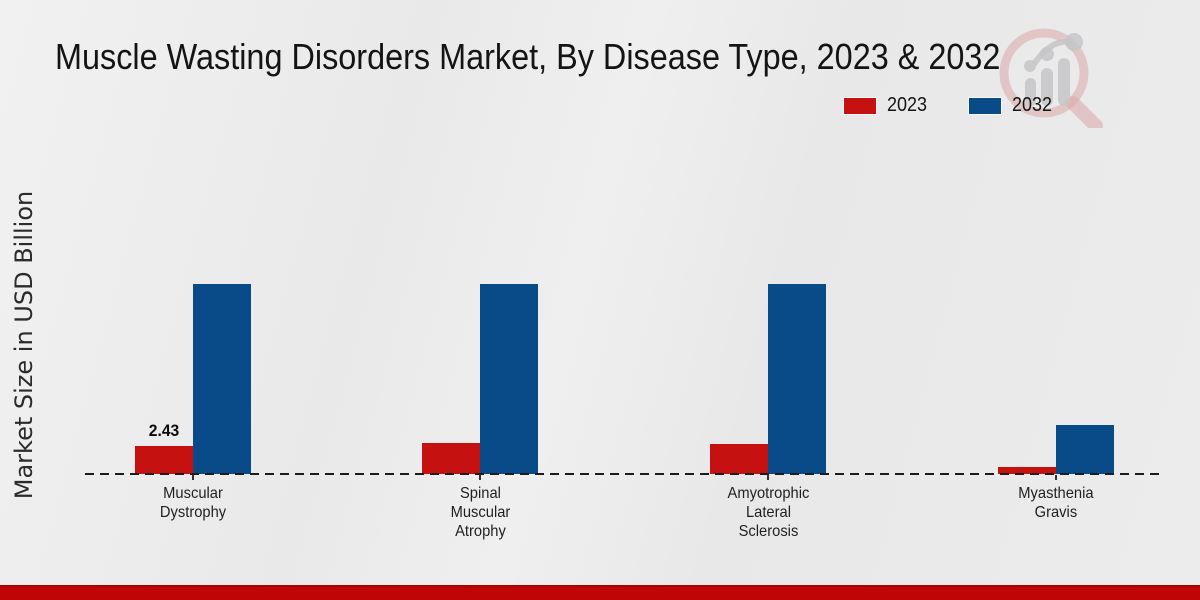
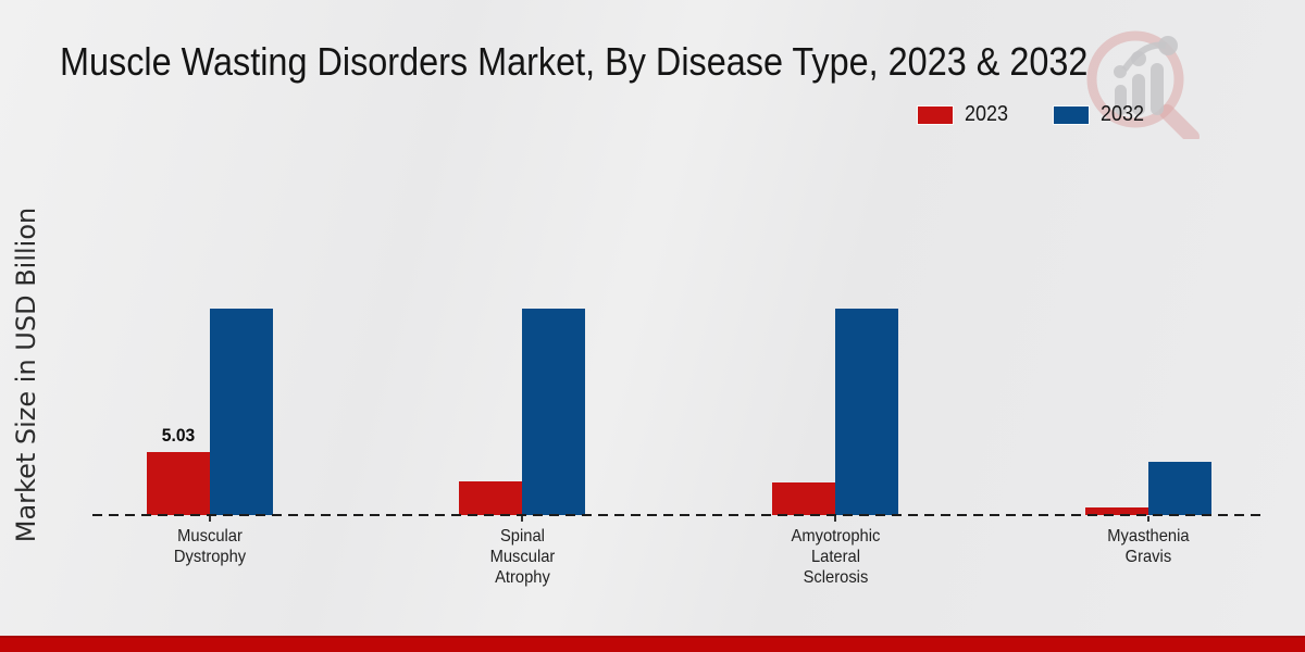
2023/Muscular Dystrophy: 2.43 -> 5.03
